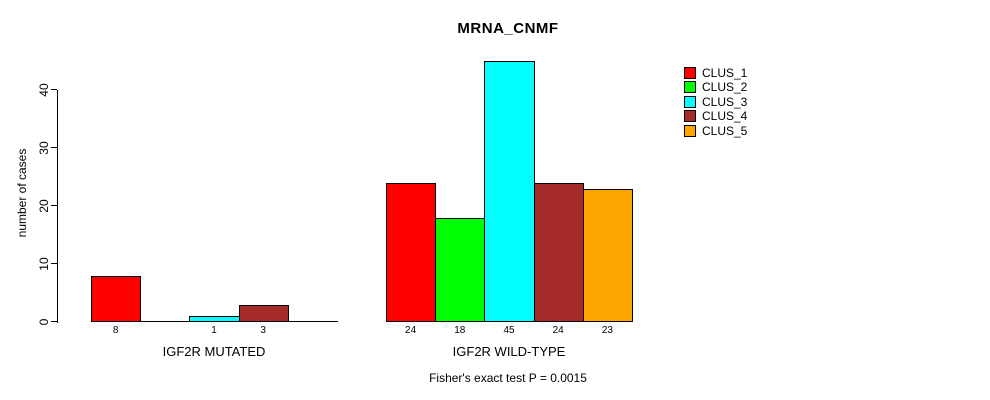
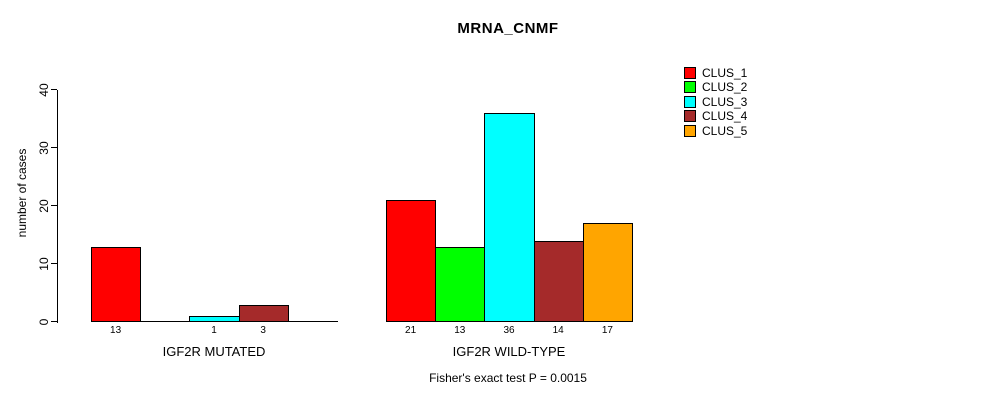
CLUS_1/IGF2R MUTATED: 8 -> 13
CLUS_1/IGF2R WILD-TYPE: 24 -> 21
CLUS_2/IGF2R WILD-TYPE: 18 -> 13
CLUS_3/IGF2R WILD-TYPE: 45 -> 36
CLUS_4/IGF2R WILD-TYPE: 24 -> 14
CLUS_5/IGF2R WILD-TYPE: 23 -> 17
